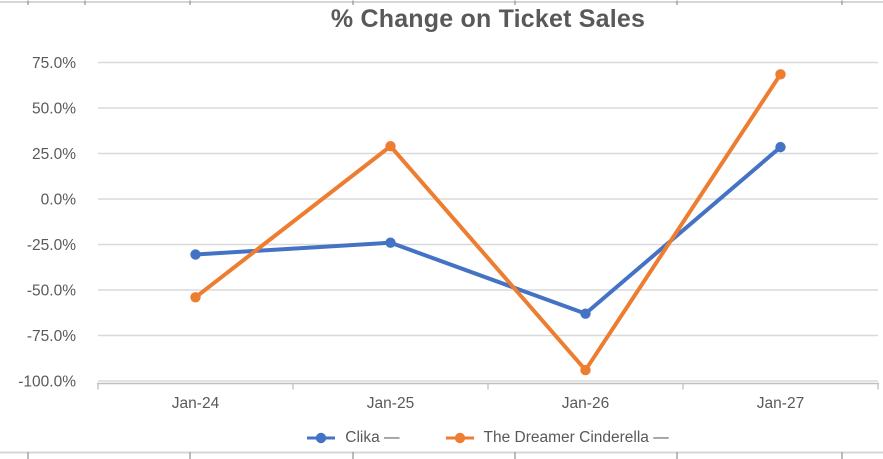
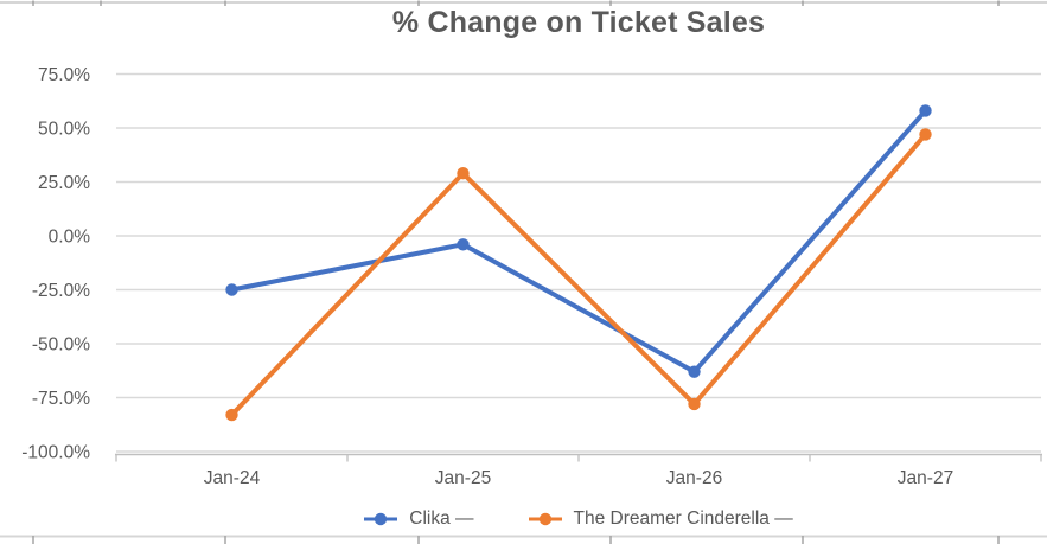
Clika —/Jan-24: -30% -> -25%
The Dreamer Cinderella —/Jan-24: -54% -> -83%
Clika —/Jan-25: -24% -> -4%
The Dreamer Cinderella —/Jan-26: -94% -> -78%
Clika —/Jan-27: 28% -> 58%
The Dreamer Cinderella —/Jan-27: 68% -> 47%
